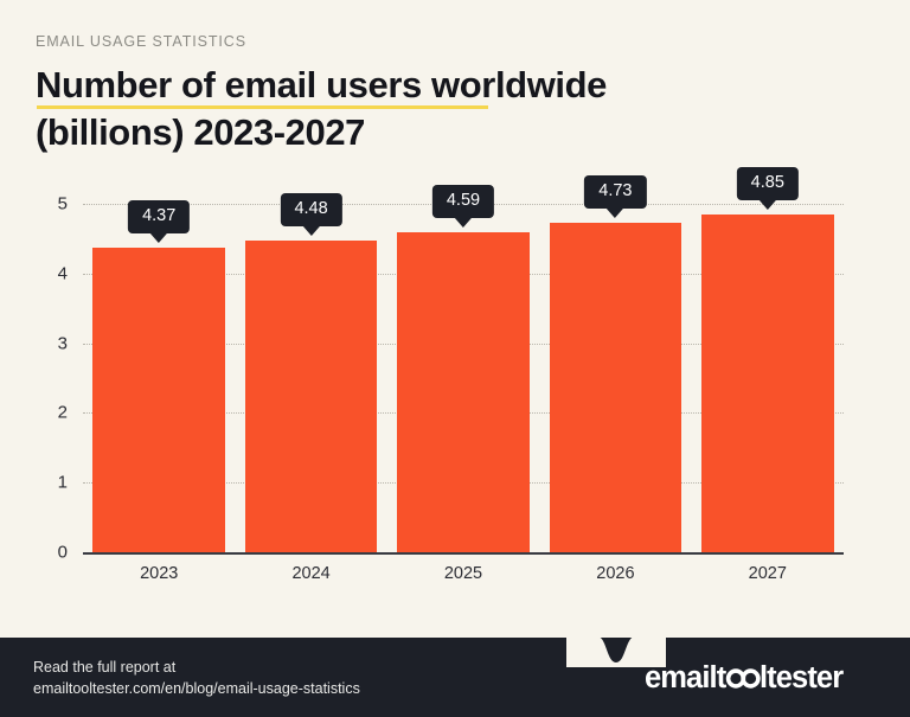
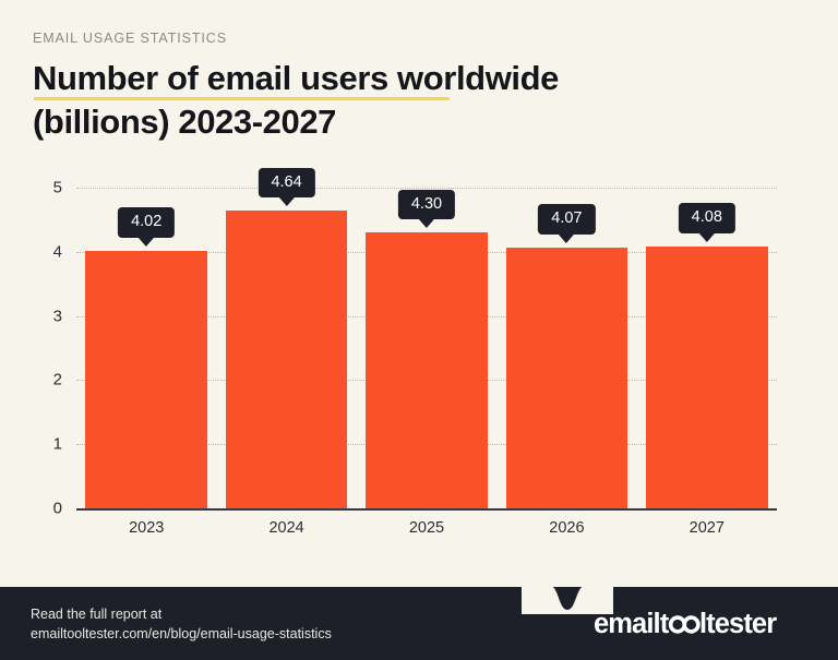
2023: 4.37 -> 4.02
2024: 4.48 -> 4.64
2025: 4.59 -> 4.30
2026: 4.73 -> 4.07
2027: 4.85 -> 4.08
